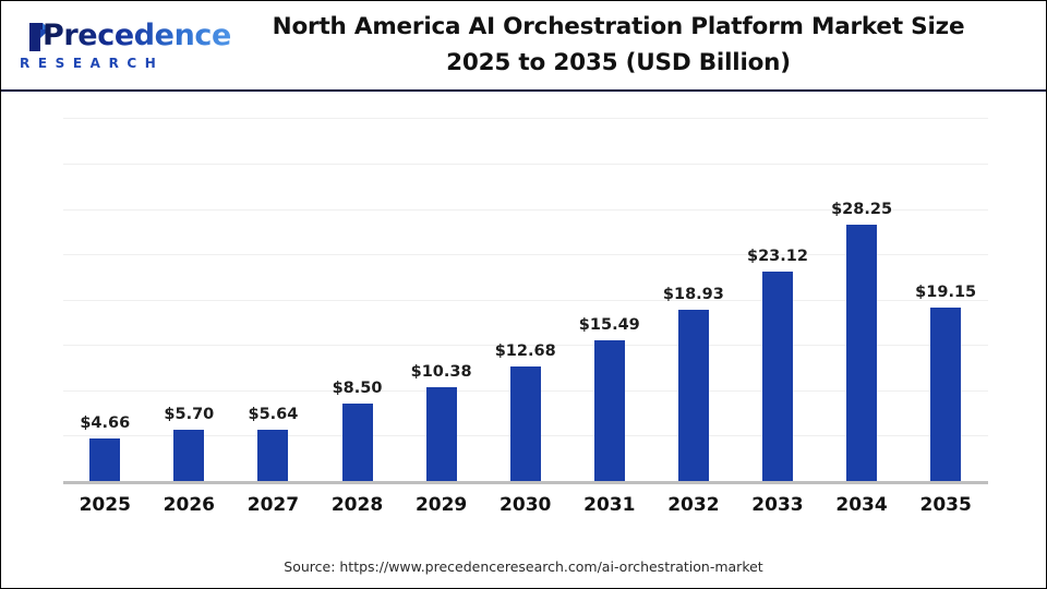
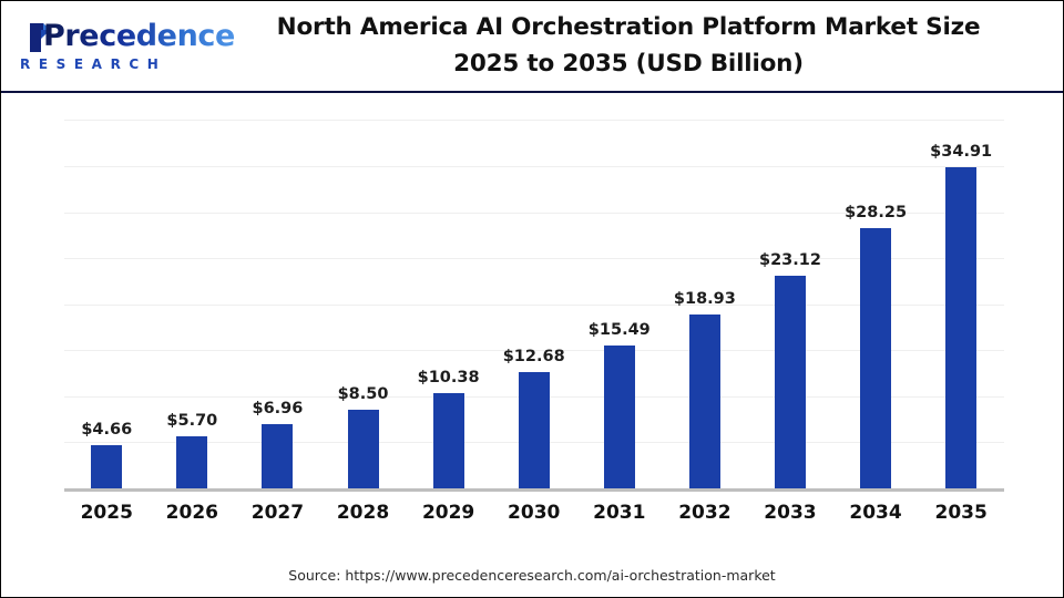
2027: $5.64 -> $6.96
2035: $19.15 -> $34.91
